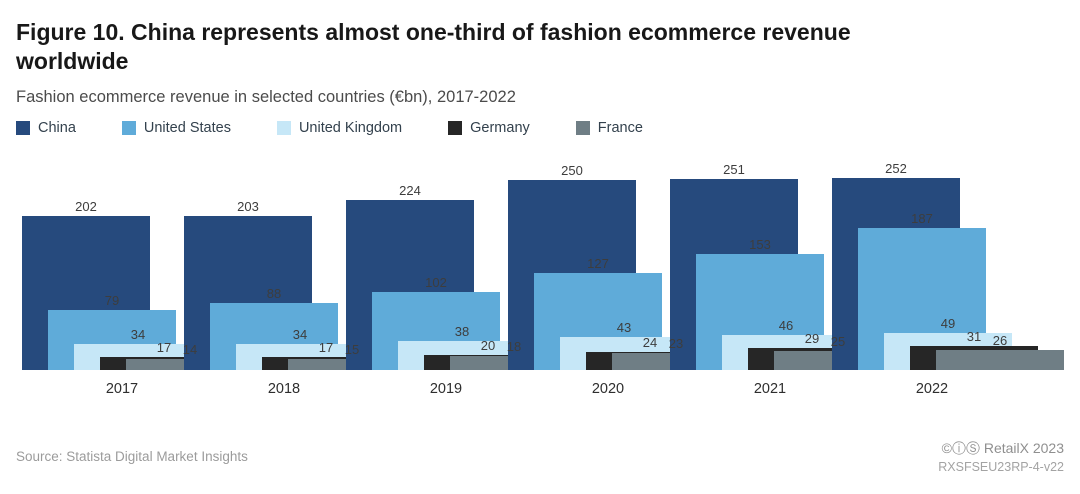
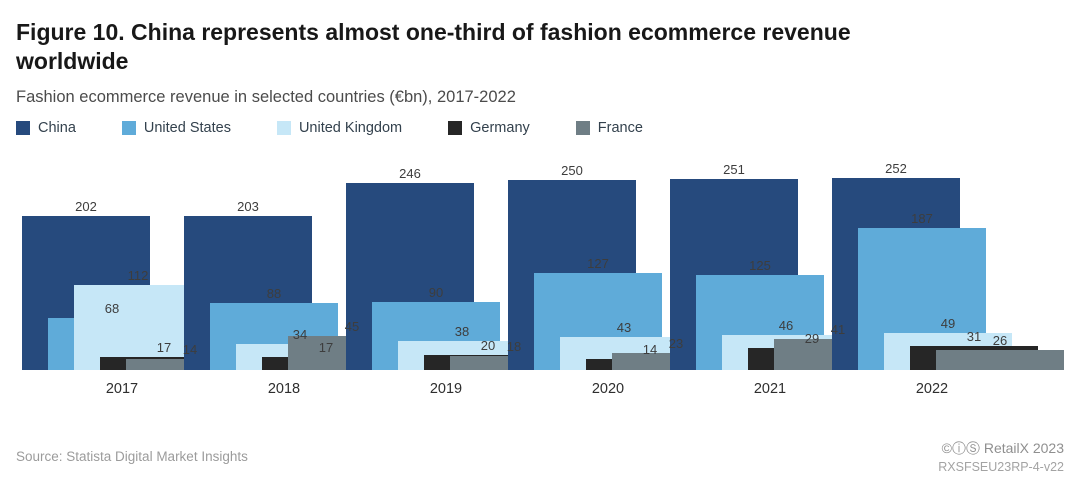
United States/2017: 79 -> 68
United Kingdom/2017: 34 -> 112
France/2018: 15 -> 45
China/2019: 224 -> 246
United States/2019: 102 -> 90
Germany/2020: 24 -> 14
United States/2021: 153 -> 125
France/2021: 25 -> 41
